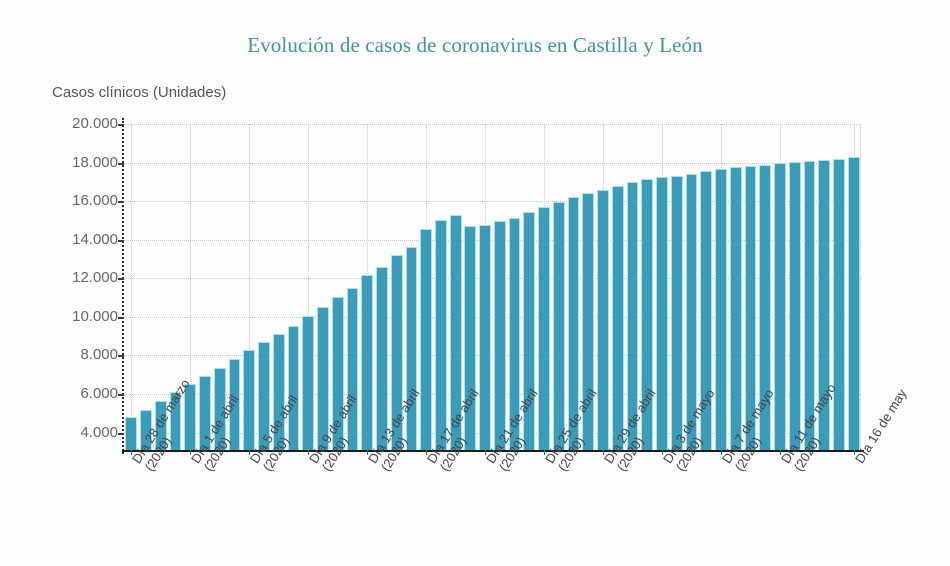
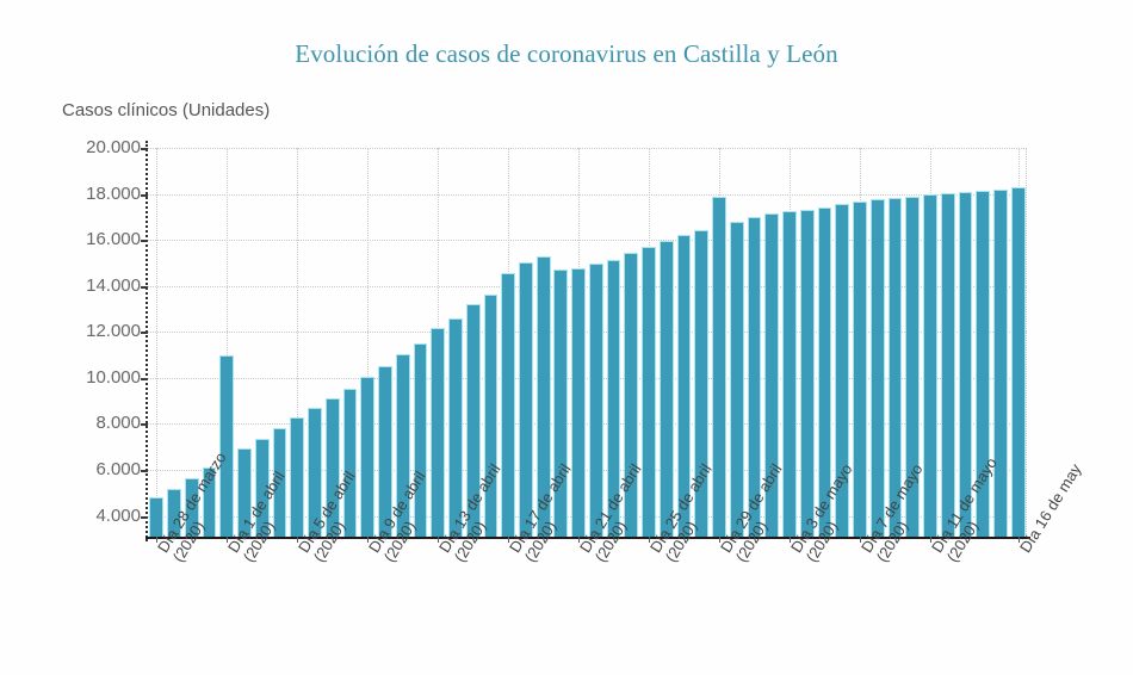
Día 1 de abril (2020): 6500 -> 11000
Día 29 de abril (2020): 16600 -> 17900
